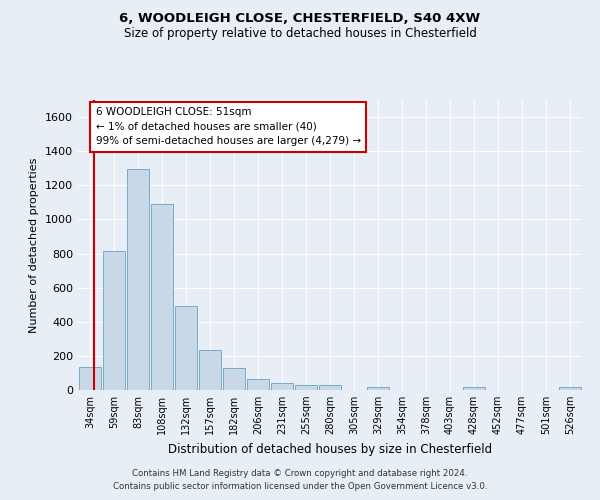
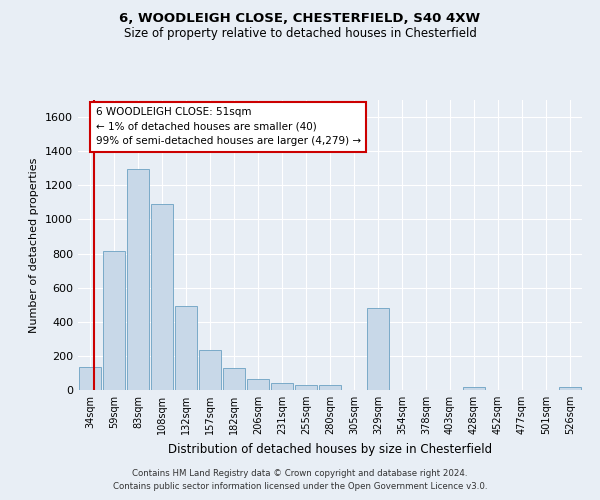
329sqm: 20 -> 480
